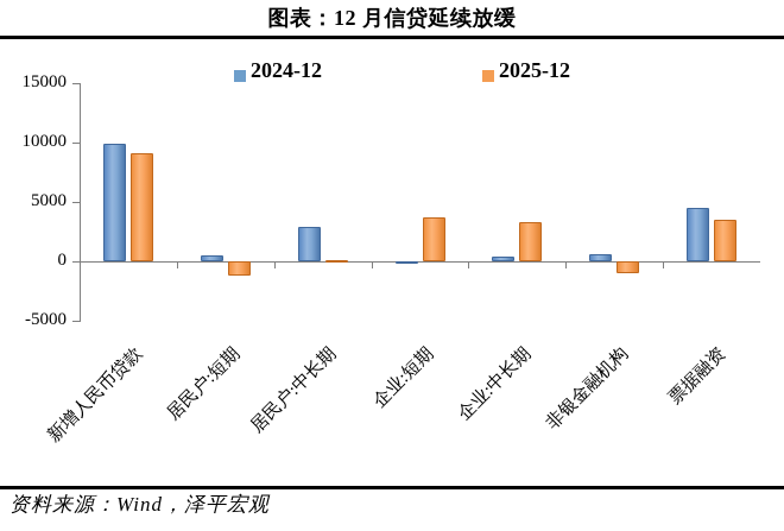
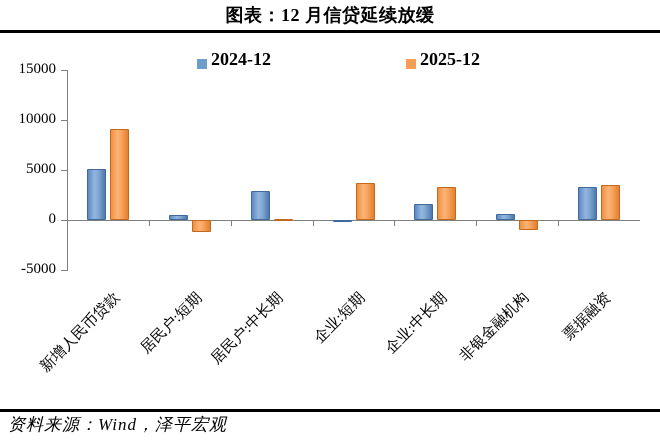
2024-12/新增人民币贷款: 9900 -> 5100
2024-12/企业:中长期: 400 -> 1600
2024-12/票据融资: 4500 -> 3300
